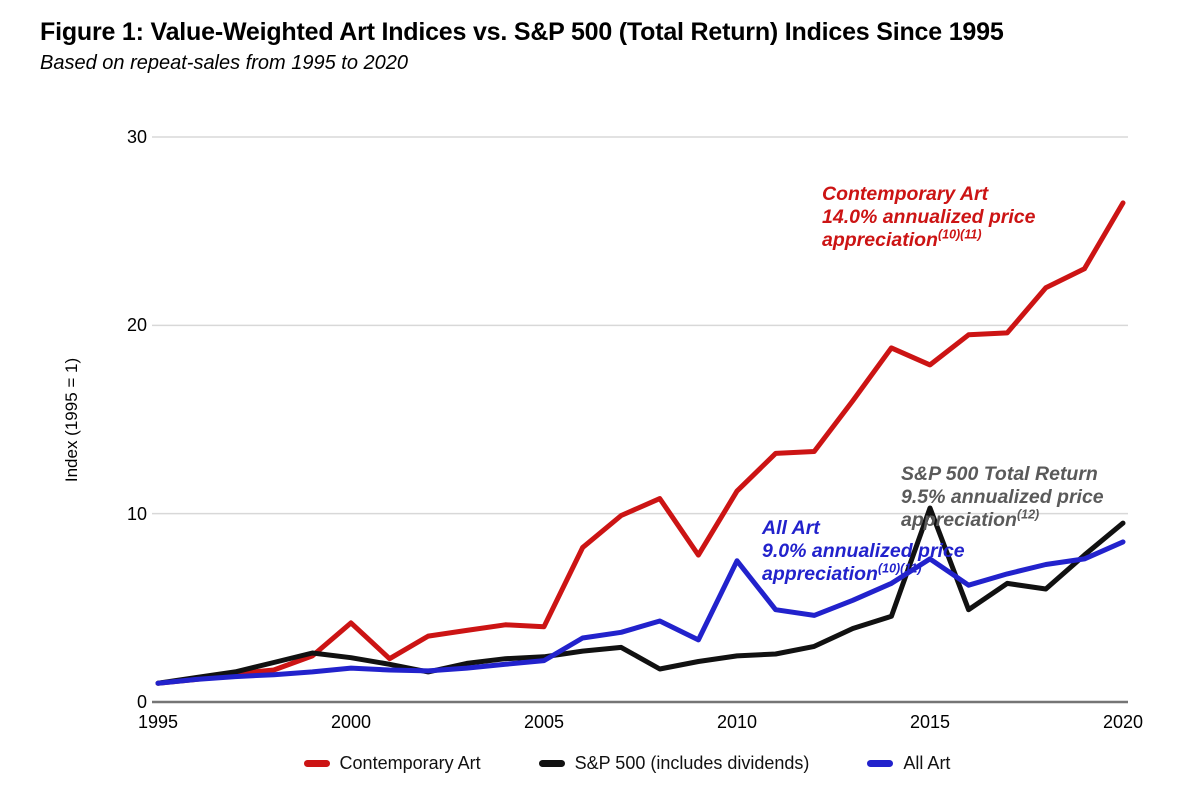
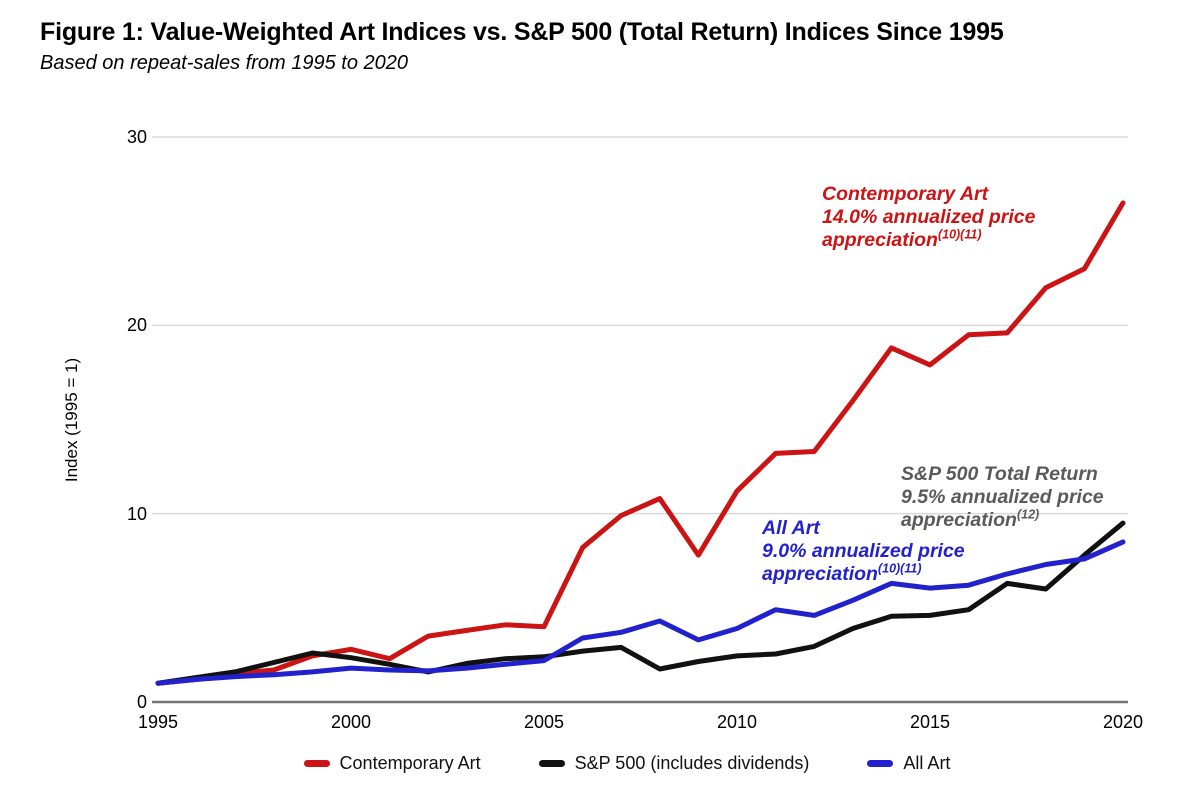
Contemporary Art/2000: 4.2 -> 2.8
All Art/2010: 7.5 -> 3.9
S&P 500 (includes dividends)/2015: 10.3 -> 4.6
All Art/2015: 7.6 -> 6.0
